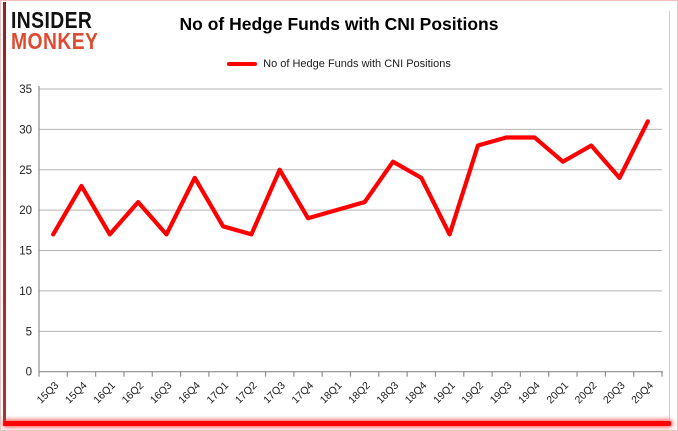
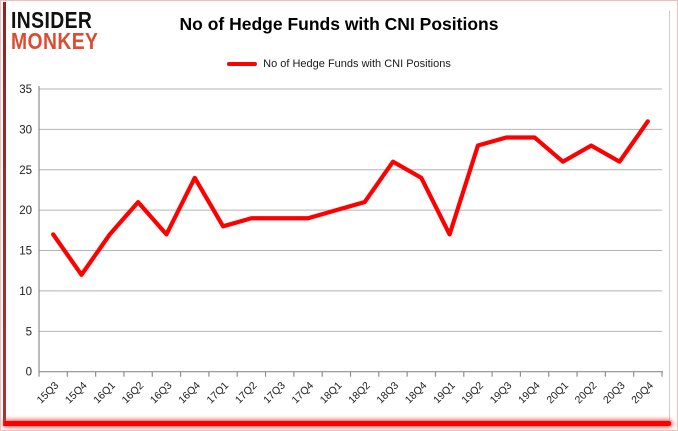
15Q4: 23 -> 12
17Q2: 17 -> 19
17Q3: 25 -> 19
20Q3: 24 -> 26
